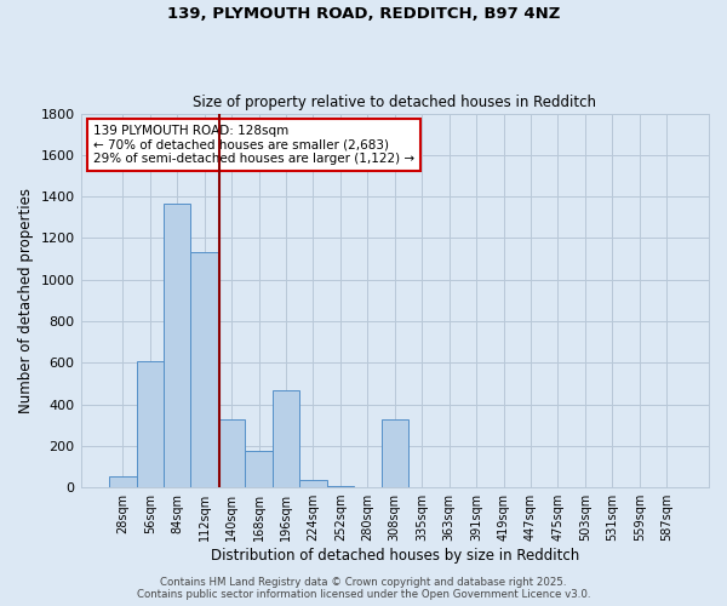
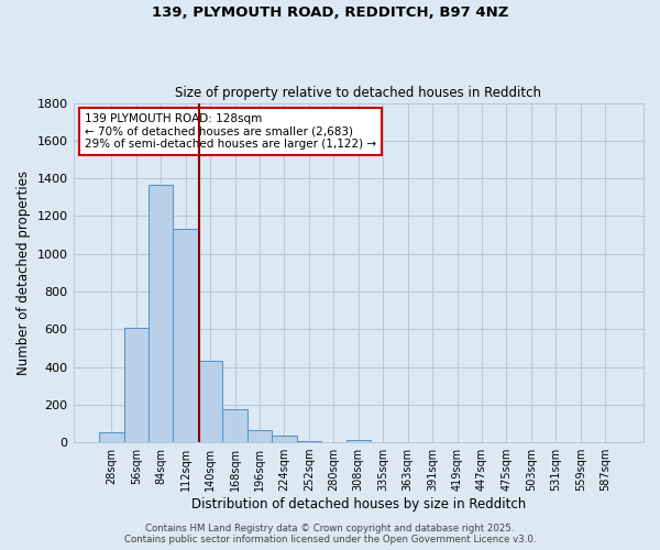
140sqm: 330 -> 430
196sqm: 470 -> 60
308sqm: 330 -> 10
